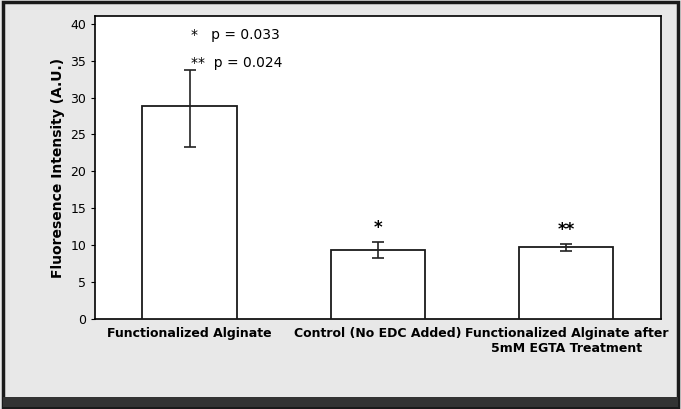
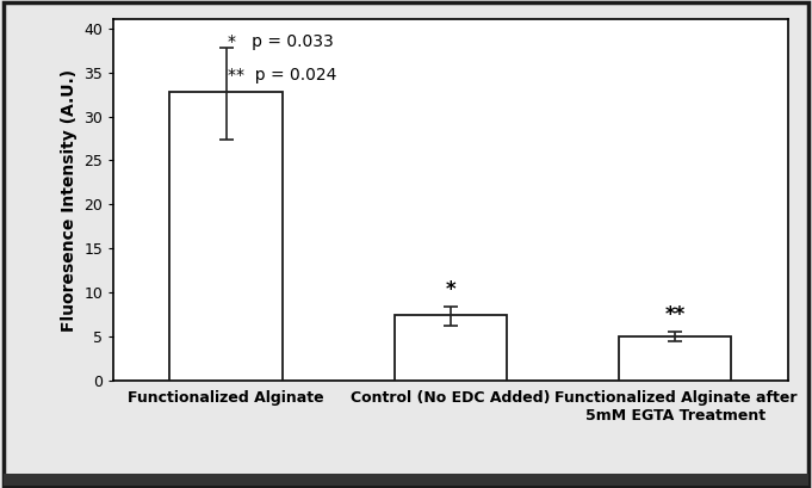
Functionalized Alginate: 28.8 -> 32.8
Control (No EDC Added): 9.4 -> 7.4
Functionalized Alginate after 5mM EGTA Treatment: 9.7 -> 5.0
